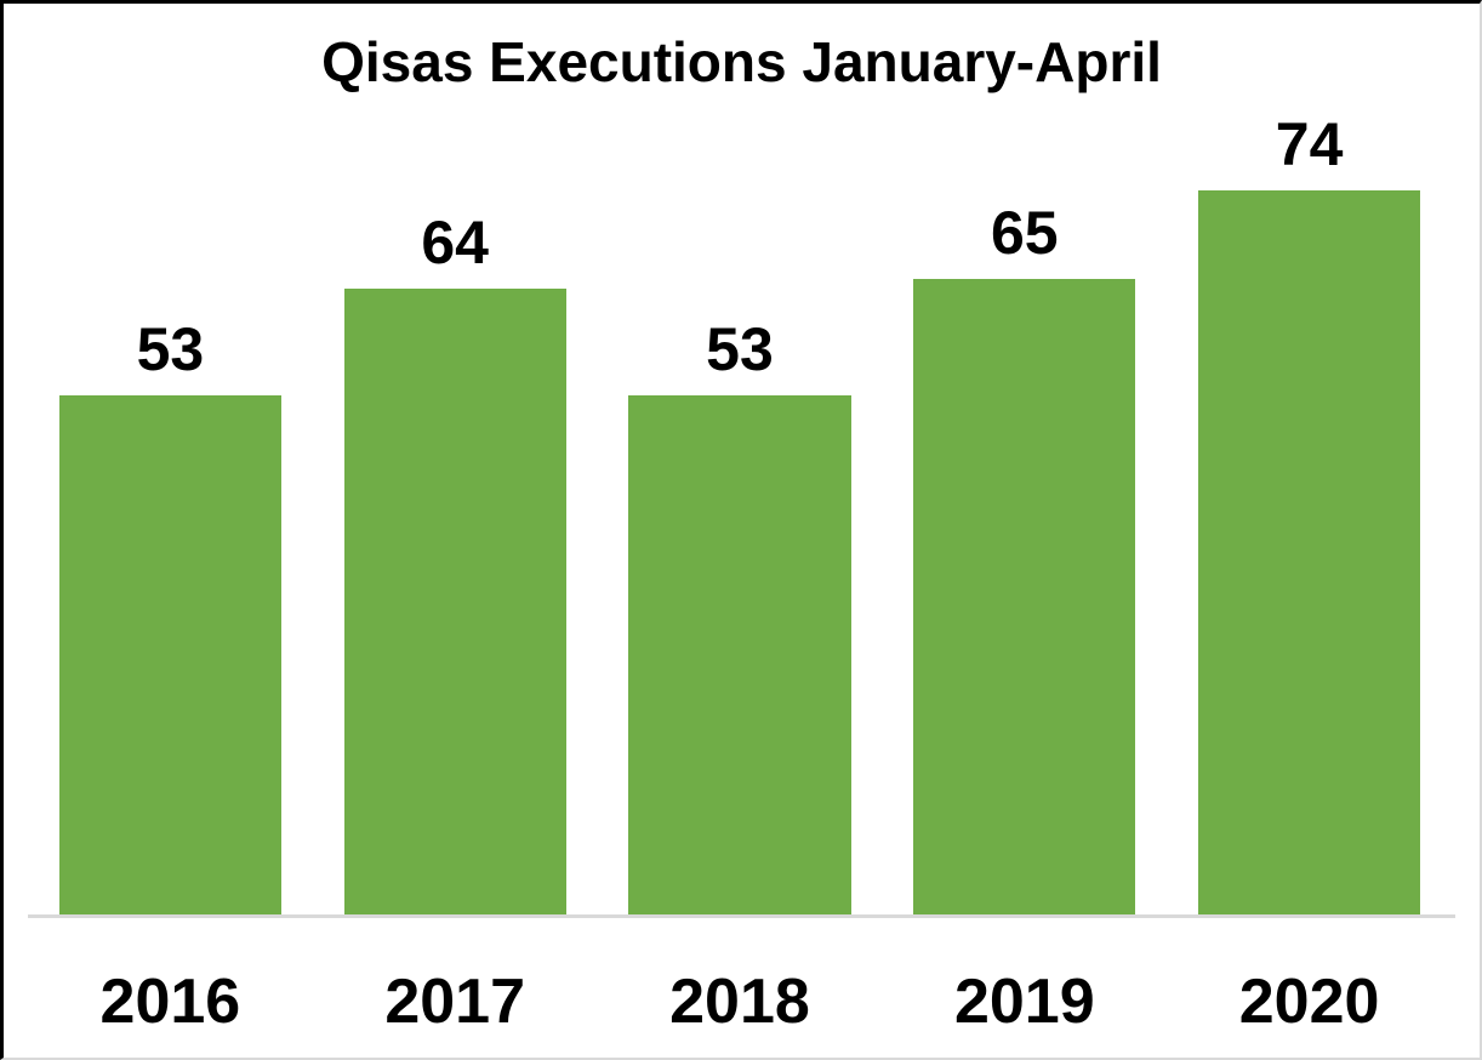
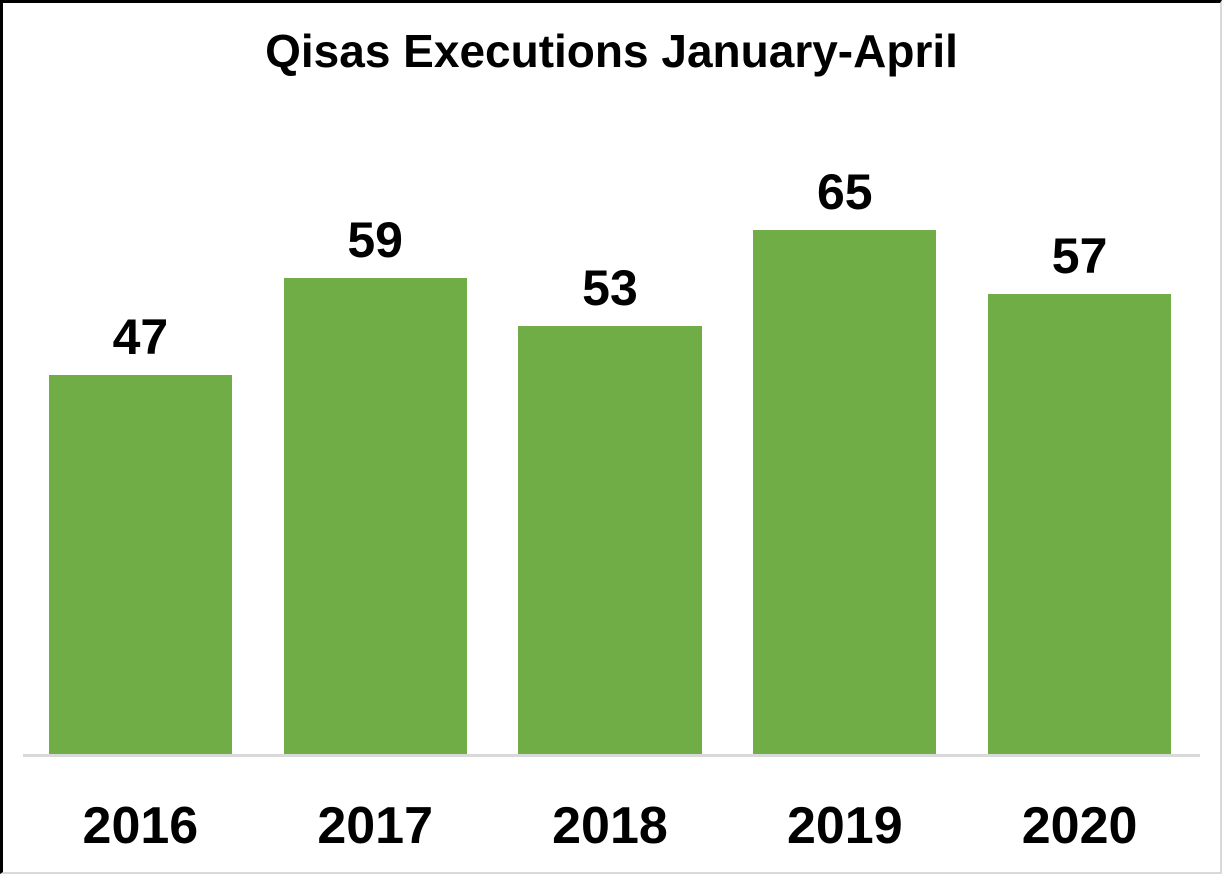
2016: 53 -> 47
2017: 64 -> 59
2020: 74 -> 57
